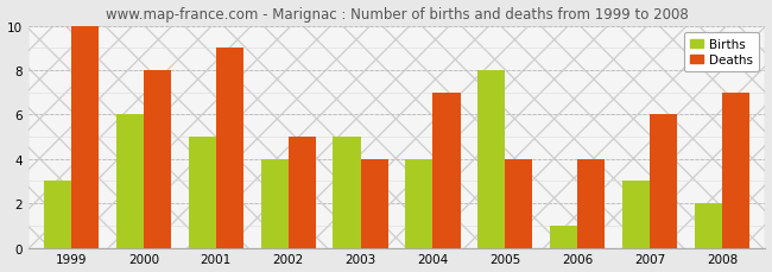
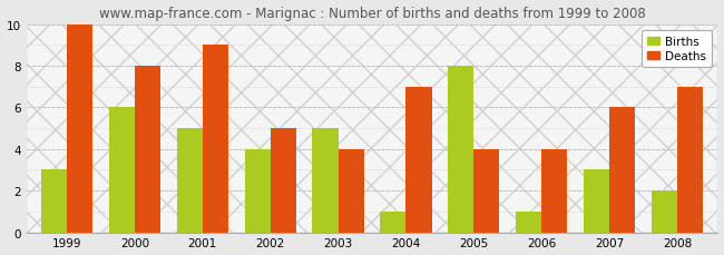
Births/2004: 4 -> 1
